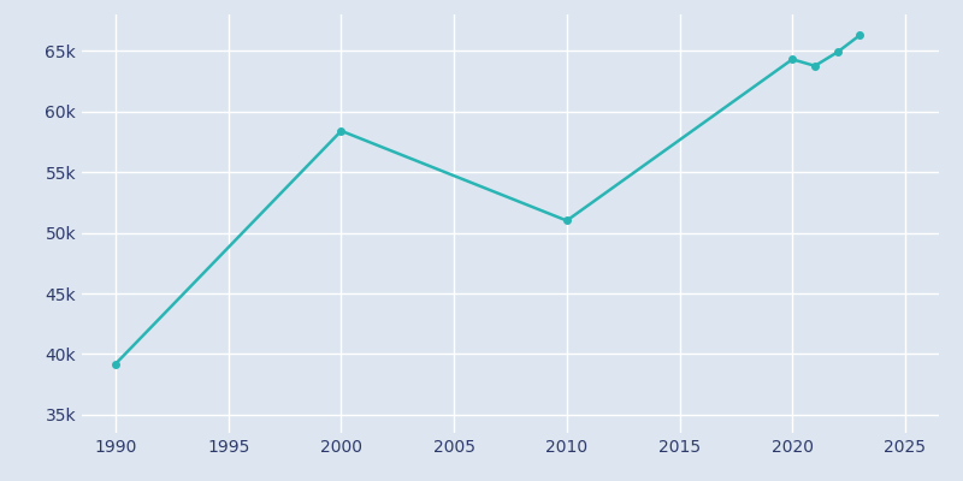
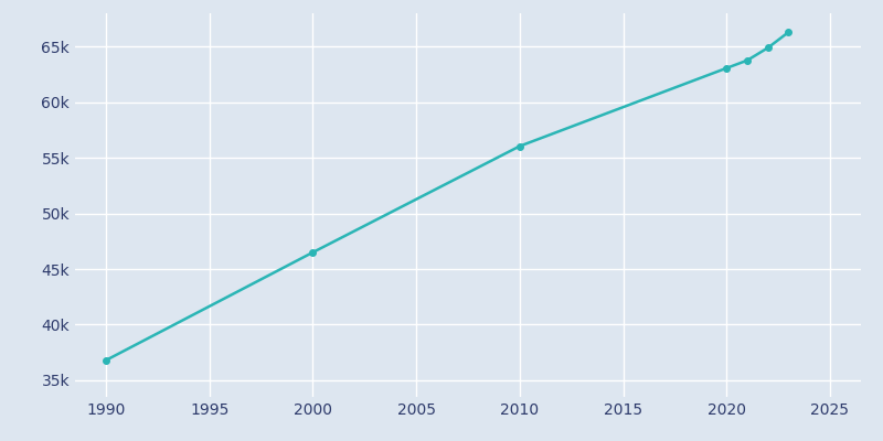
1990: 39.2k -> 36.8k
2000: 58.4k -> 46.5k
2010: 51.0k -> 56.0k
2020: 64.3k -> 63.1k
